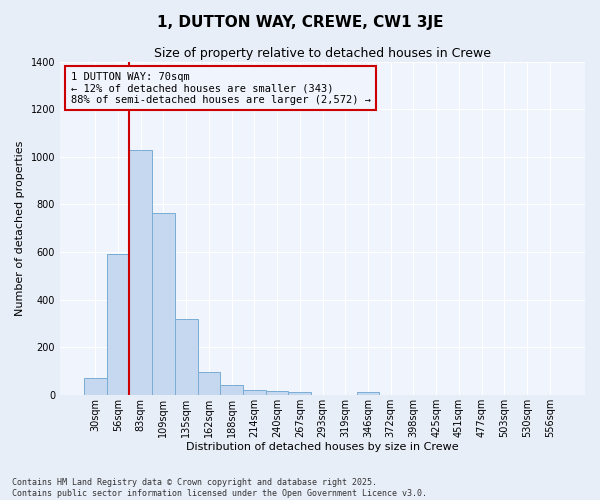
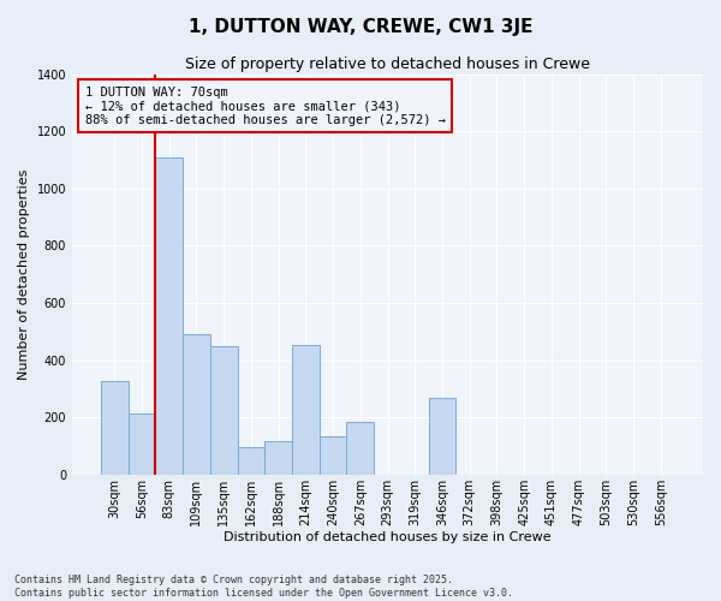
30sqm: 70 -> 325
56sqm: 590 -> 215
83sqm: 1030 -> 1110
109sqm: 765 -> 490
135sqm: 320 -> 450
188sqm: 42 -> 115
214sqm: 22 -> 455
240sqm: 15 -> 135
267sqm: 10 -> 185
346sqm: 13 -> 270
